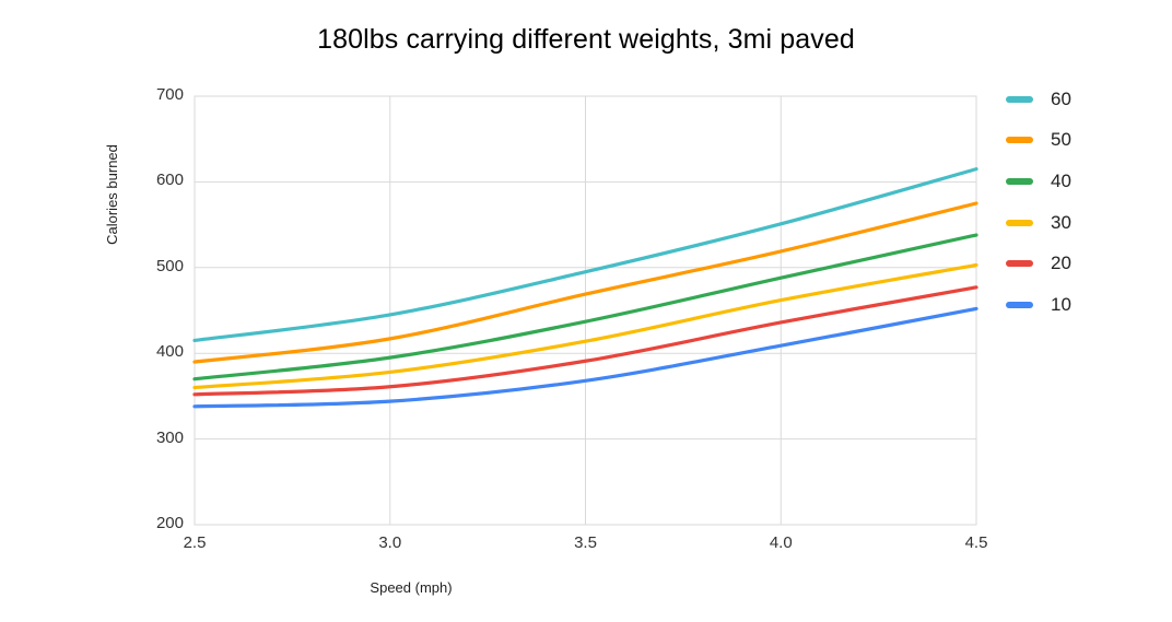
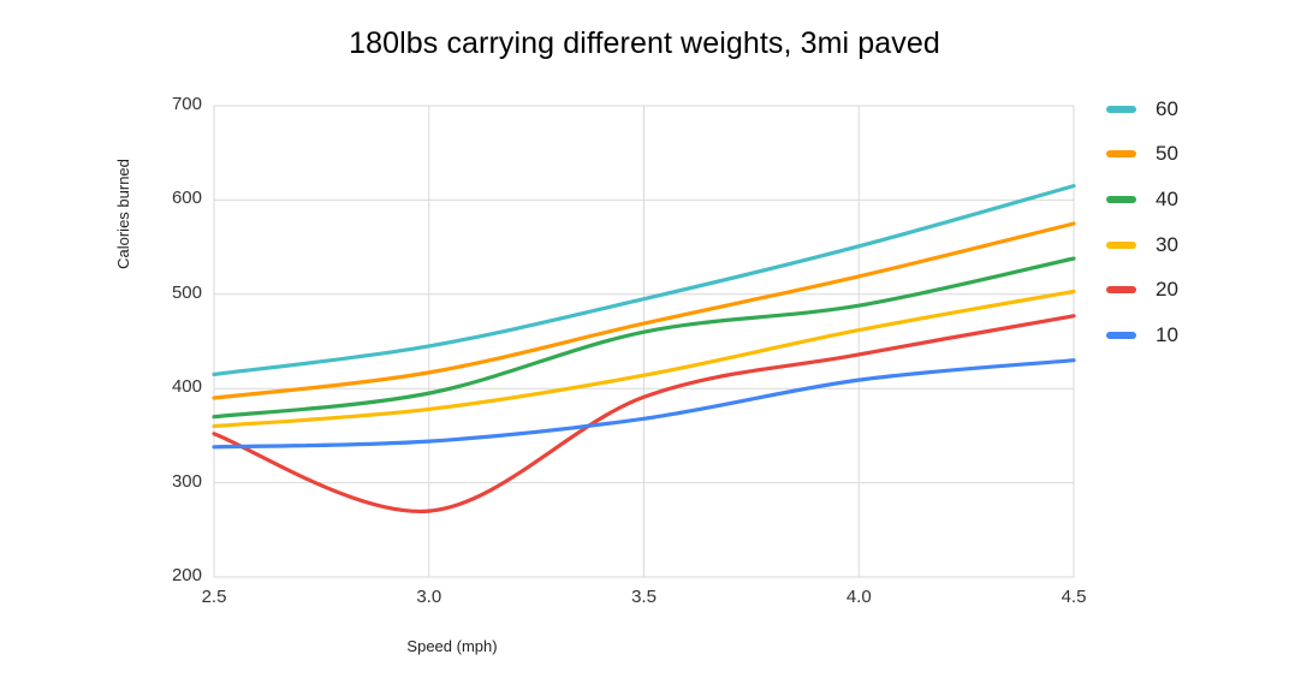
20/3.0: 360 -> 270
40/3.5: 440 -> 460
10/4.5: 450 -> 430
